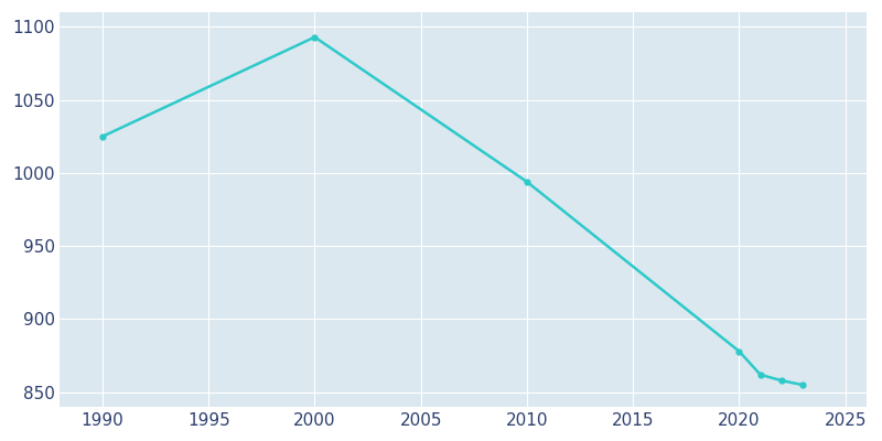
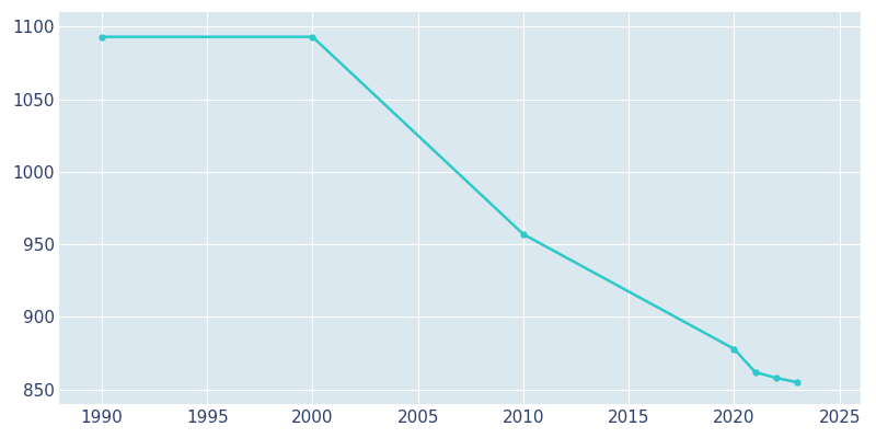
1990: 1025 -> 1093
2010: 994 -> 957
